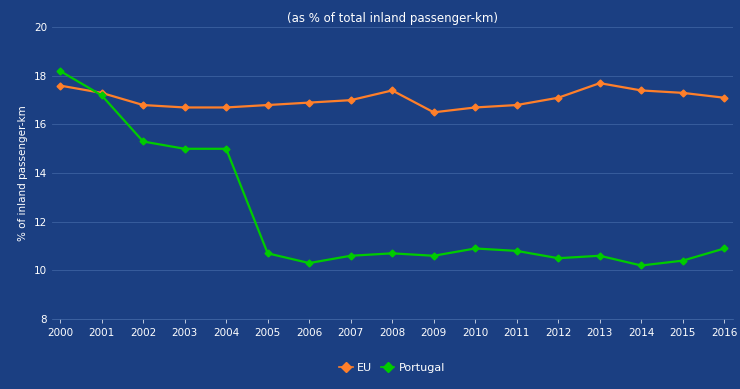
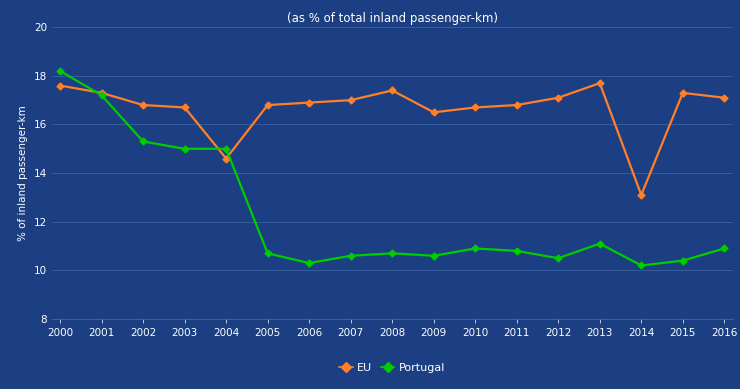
EU/2004: 16.7 -> 14.6
Portugal/2013: 10.6 -> 11.1
EU/2014: 17.4 -> 13.1
